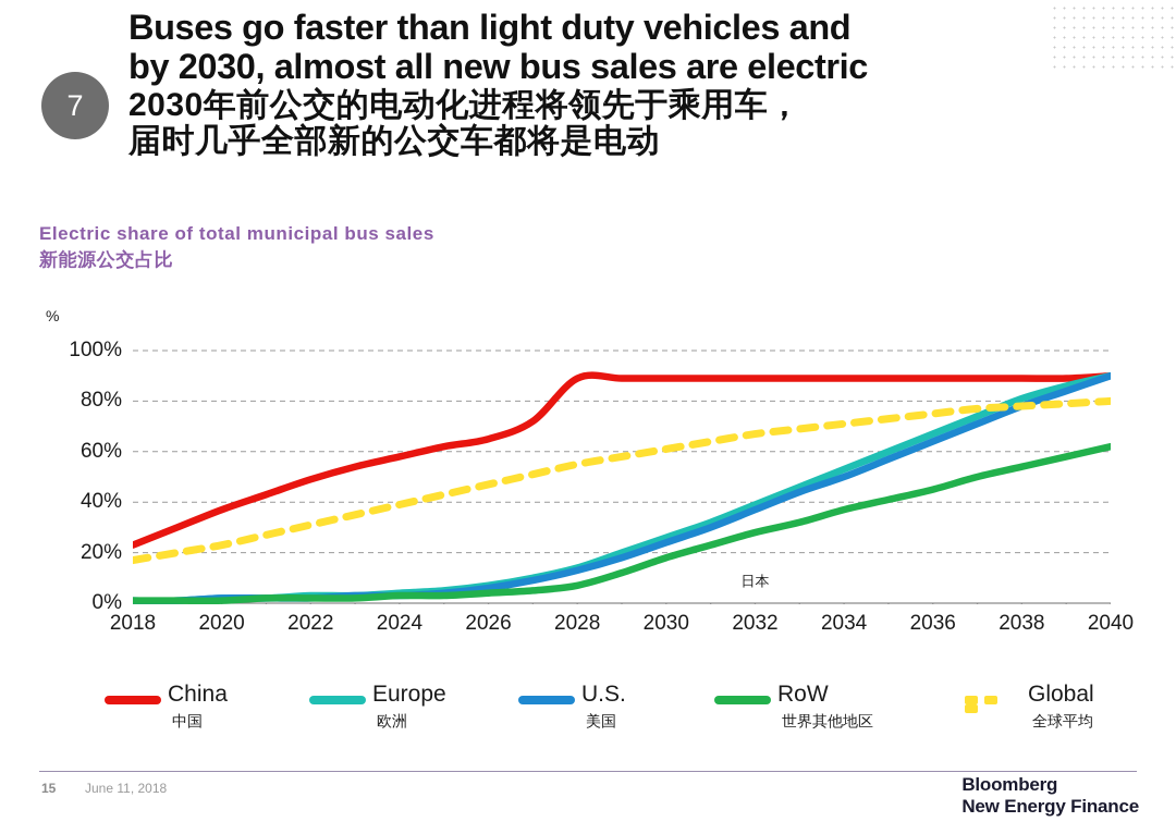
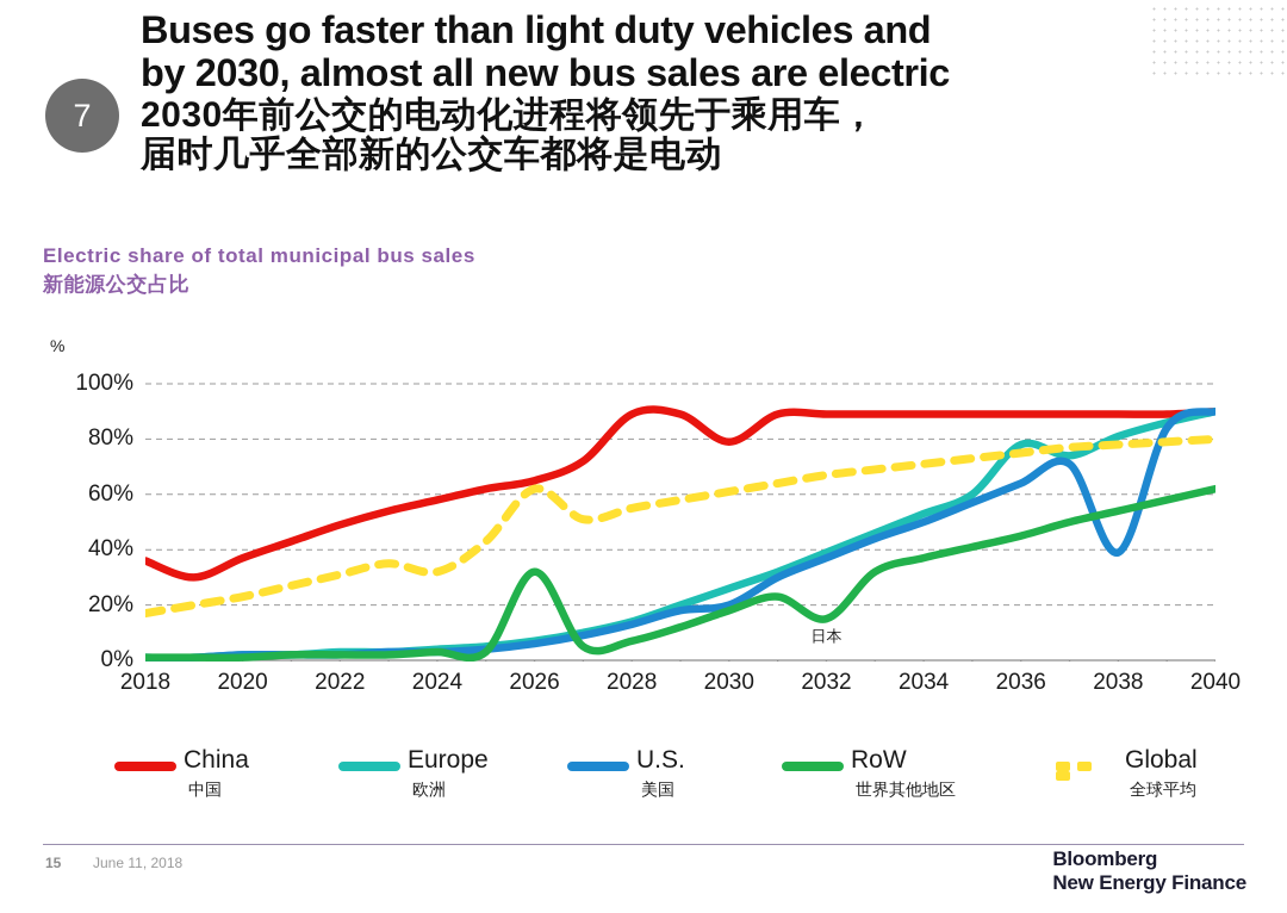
China/2018: 23% -> 36%
Global/2024: 39% -> 32%
RoW/2026: 4% -> 32%
Global/2026: 47% -> 62%
China/2030: 89% -> 79%
U.S./2030: 24% -> 20%
RoW/2032: 28% -> 15%
Europe/2036: 67% -> 78%
U.S./2038: 78% -> 39%
